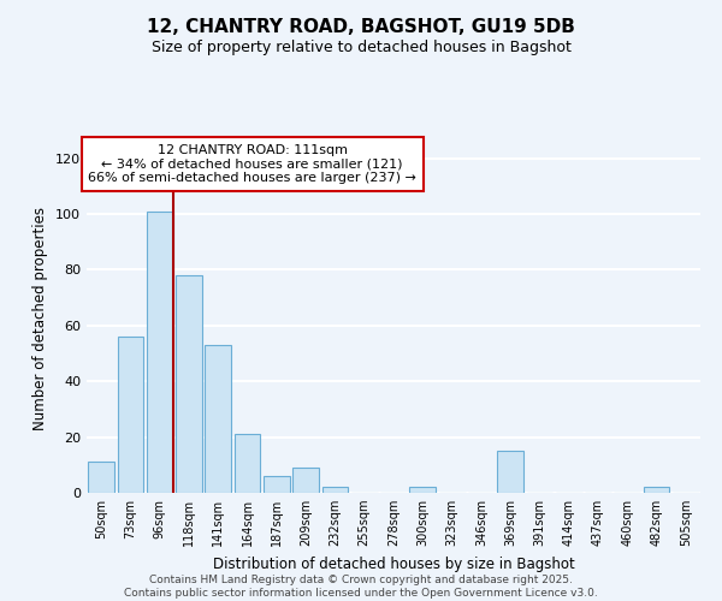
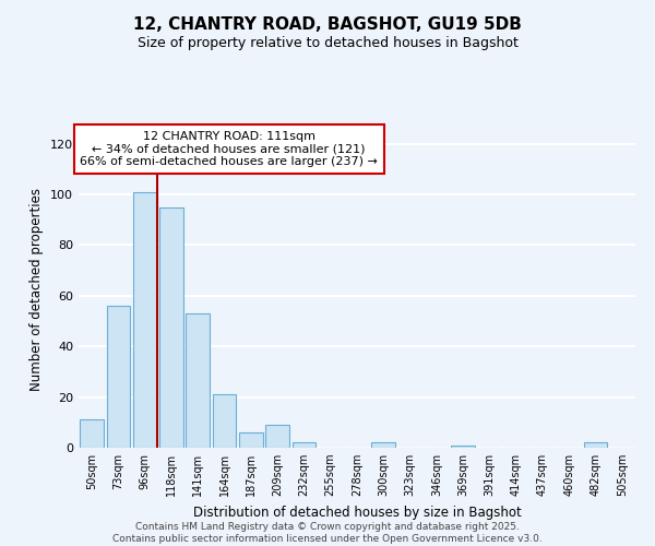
118sqm: 78 -> 95
369sqm: 15 -> 1
